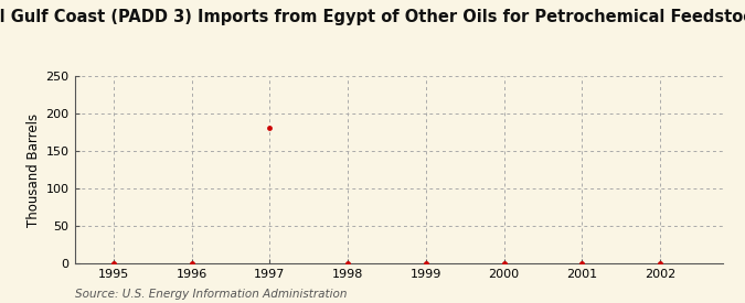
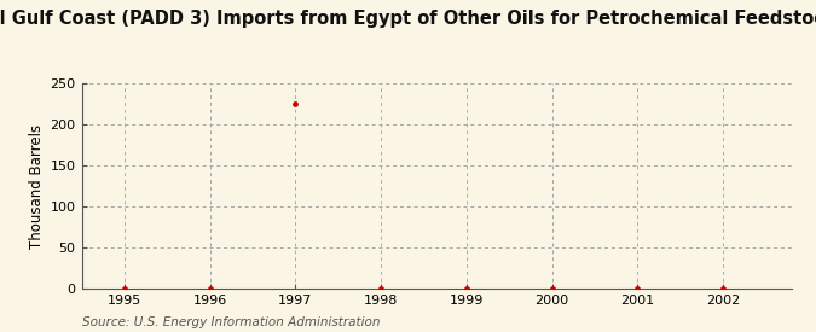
1997: 180 -> 225
